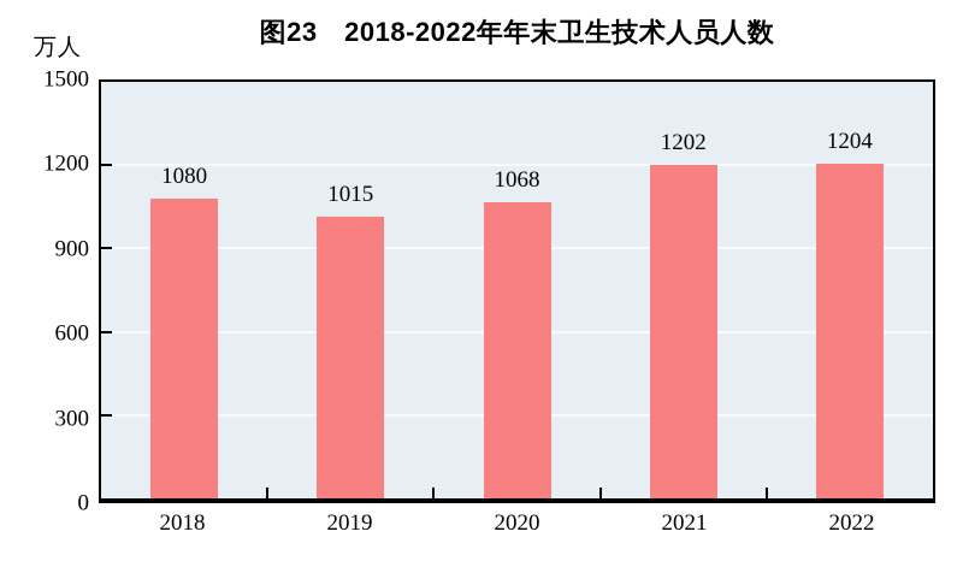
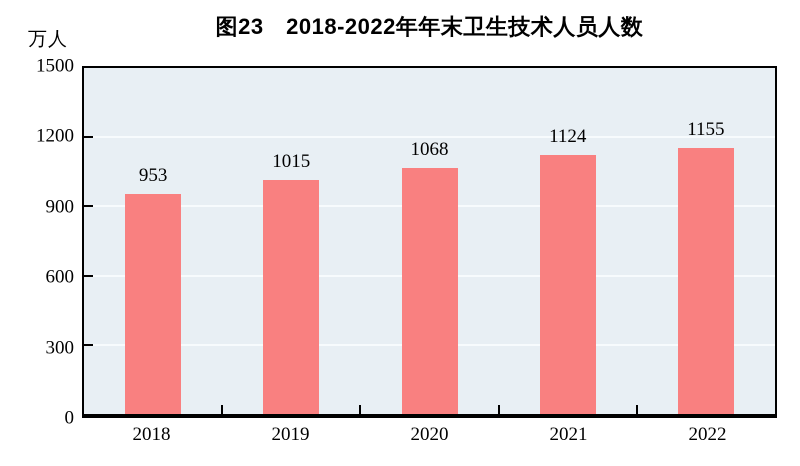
2018: 1080 -> 953
2021: 1202 -> 1124
2022: 1204 -> 1155
